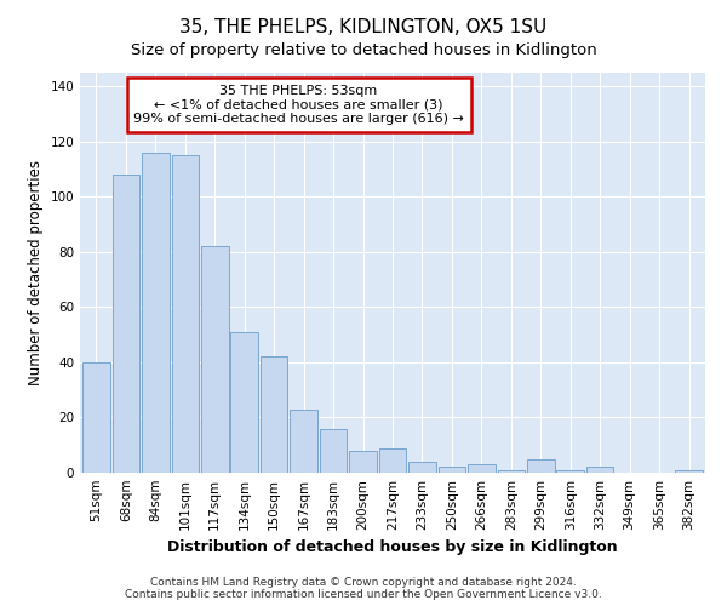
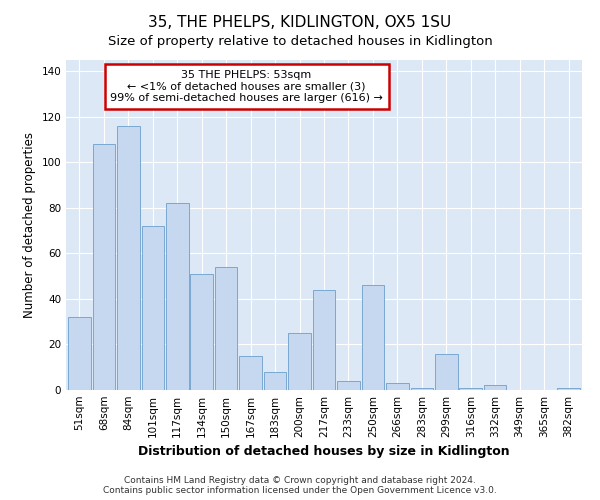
51sqm: 40 -> 32
101sqm: 115 -> 72
150sqm: 42 -> 54
167sqm: 23 -> 15
183sqm: 16 -> 8
200sqm: 8 -> 25
217sqm: 9 -> 44
250sqm: 2 -> 46
299sqm: 5 -> 16
